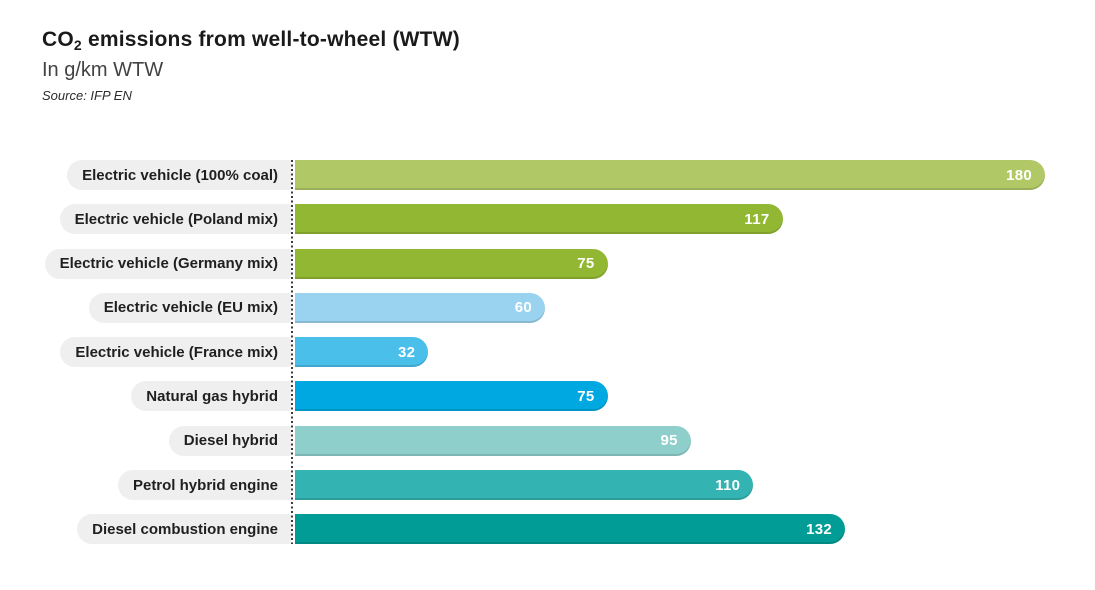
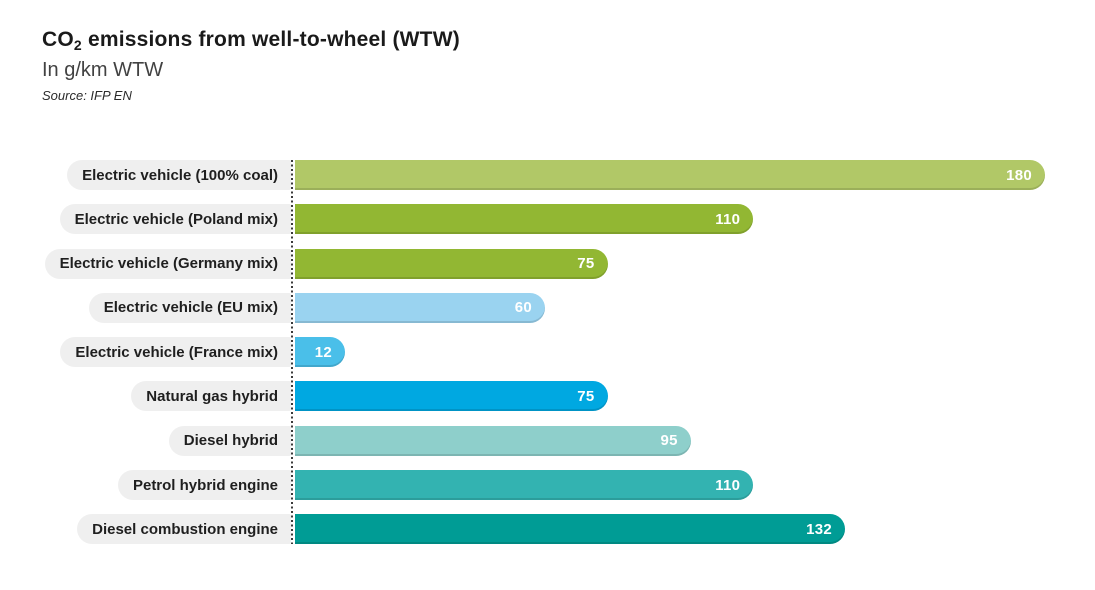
Electric vehicle (Poland mix): 117 -> 110
Electric vehicle (France mix): 32 -> 12
